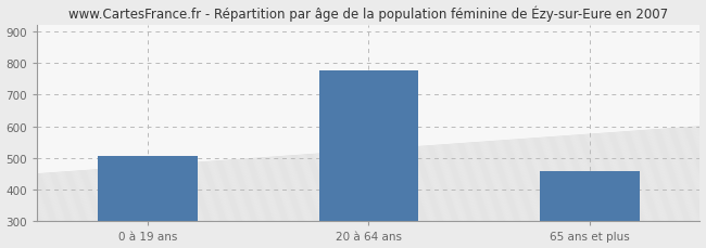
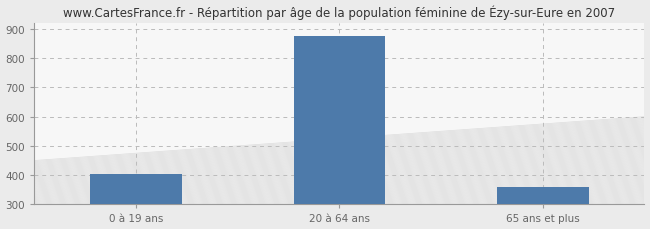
0 à 19 ans: 505 -> 403
20 à 64 ans: 775 -> 874
65 ans et plus: 460 -> 358
